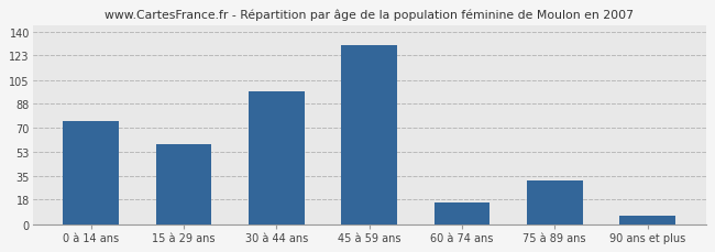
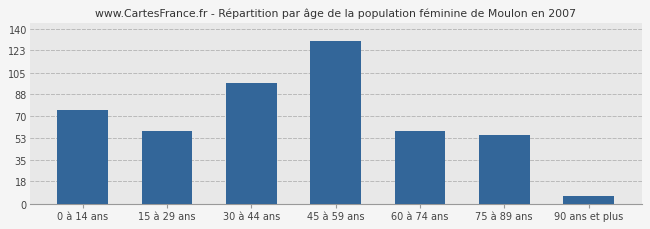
60 à 74 ans: 16 -> 58
75 à 89 ans: 32 -> 55
